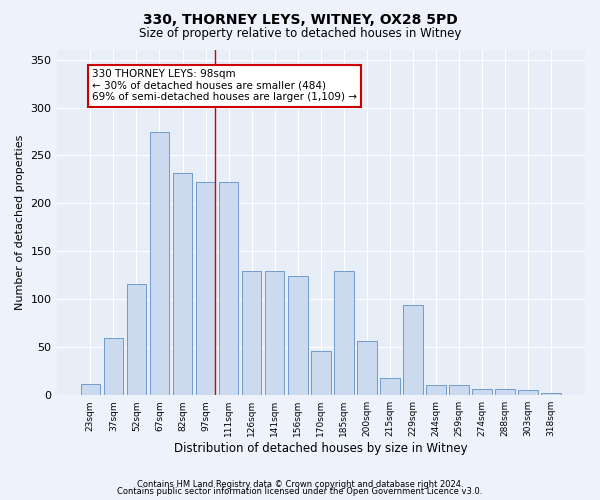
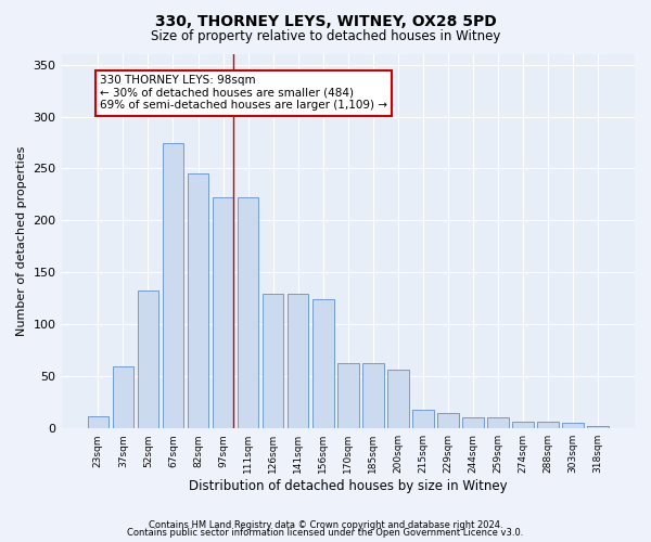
52sqm: 116 -> 133
82sqm: 232 -> 245
170sqm: 46 -> 63
185sqm: 130 -> 63
229sqm: 94 -> 15
